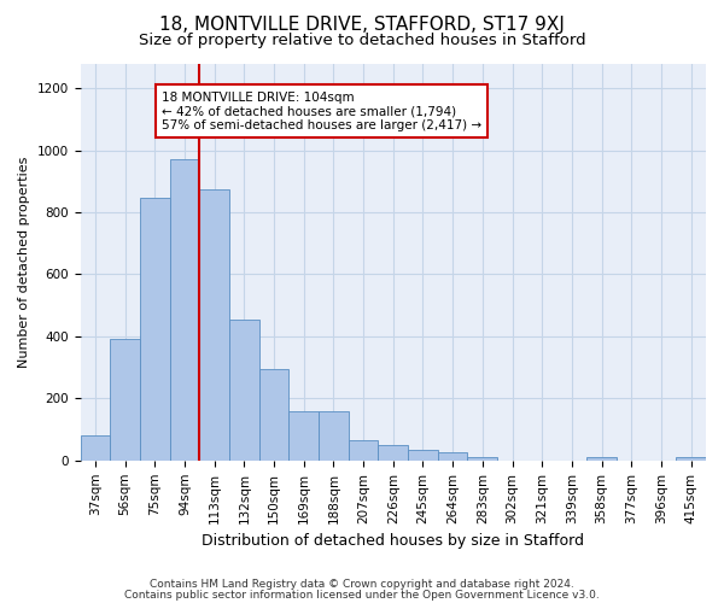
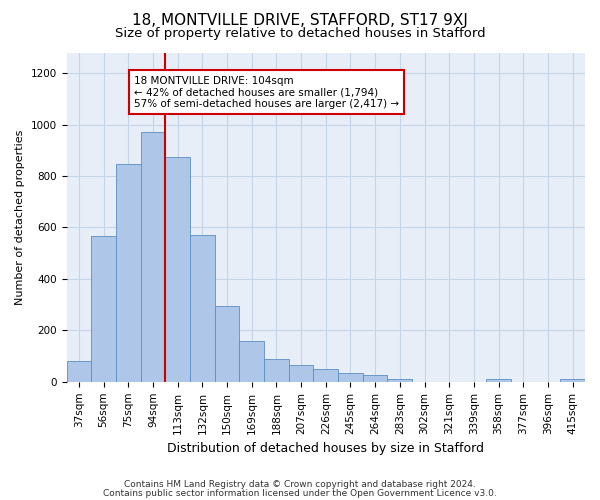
56sqm: 390 -> 565
132sqm: 455 -> 570
188sqm: 160 -> 90
